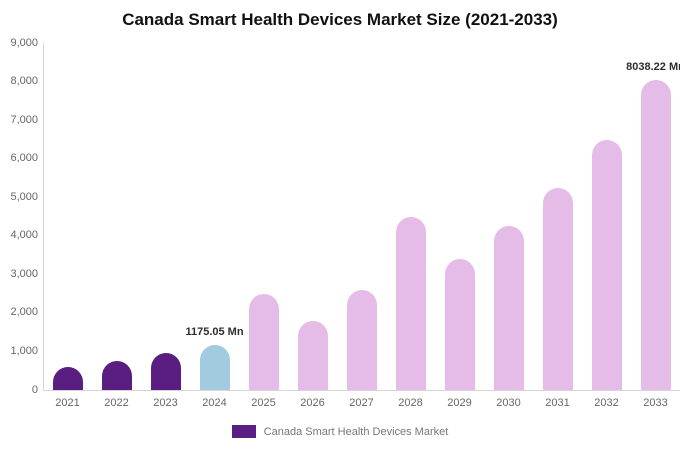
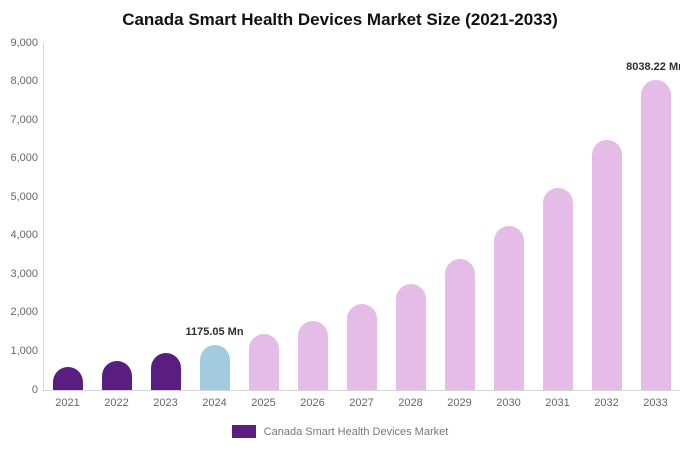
2025: 2500 -> 1500
2027: 2600 -> 2200
2028: 4500 -> 2800
